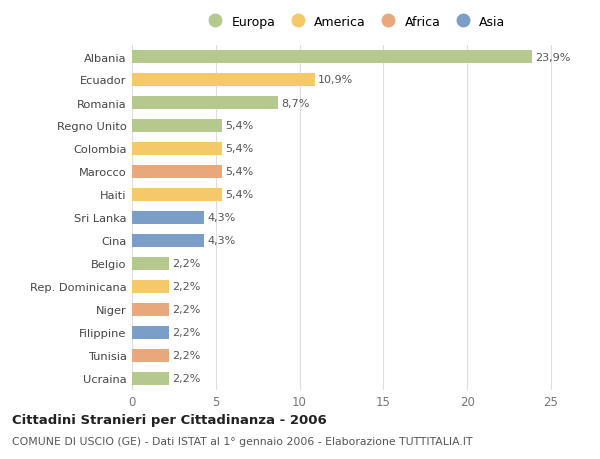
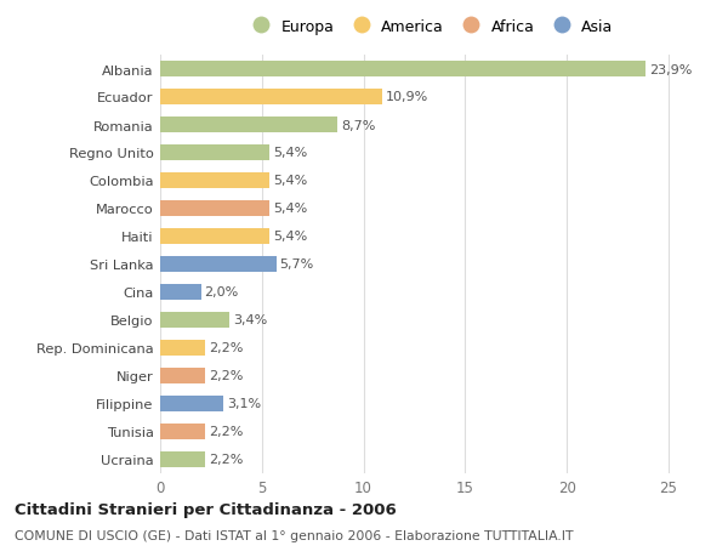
Sri Lanka: 4,3% -> 5,7%
Cina: 4,3% -> 2,0%
Belgio: 2,2% -> 3,4%
Filippine: 2,2% -> 3,1%
